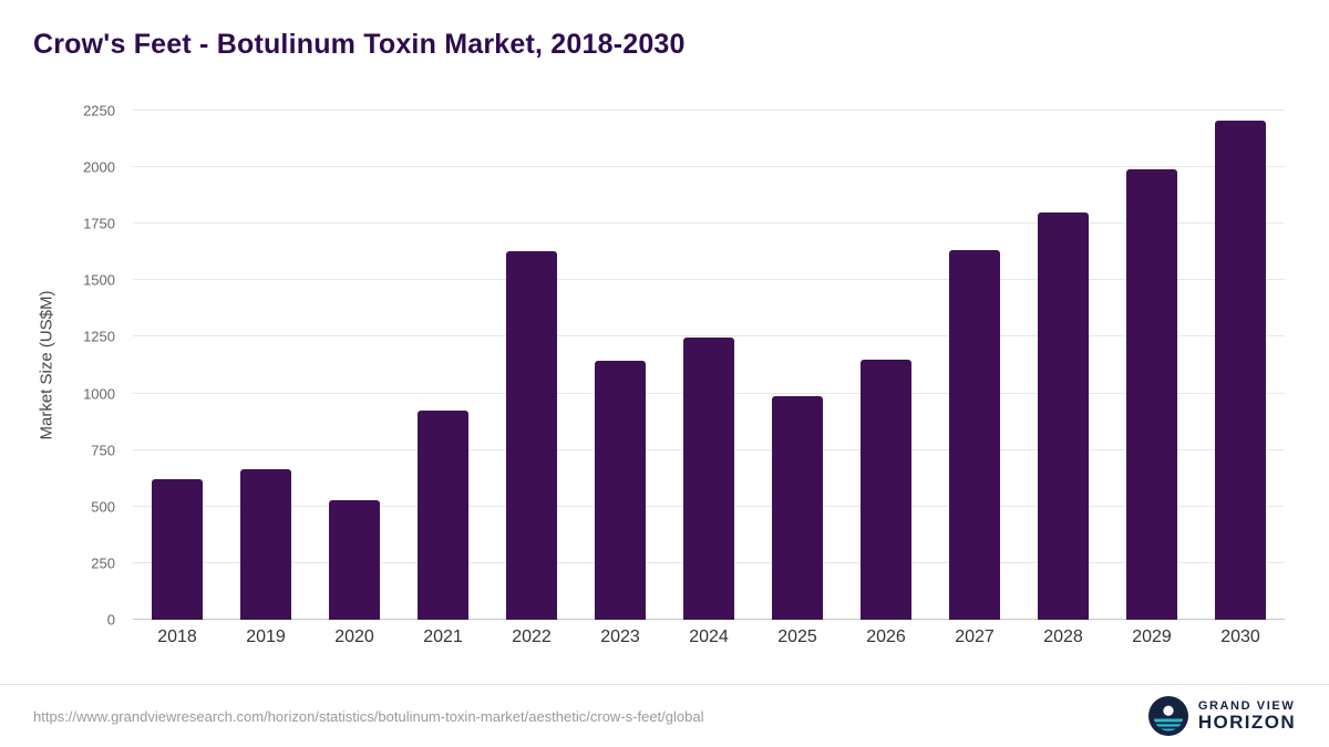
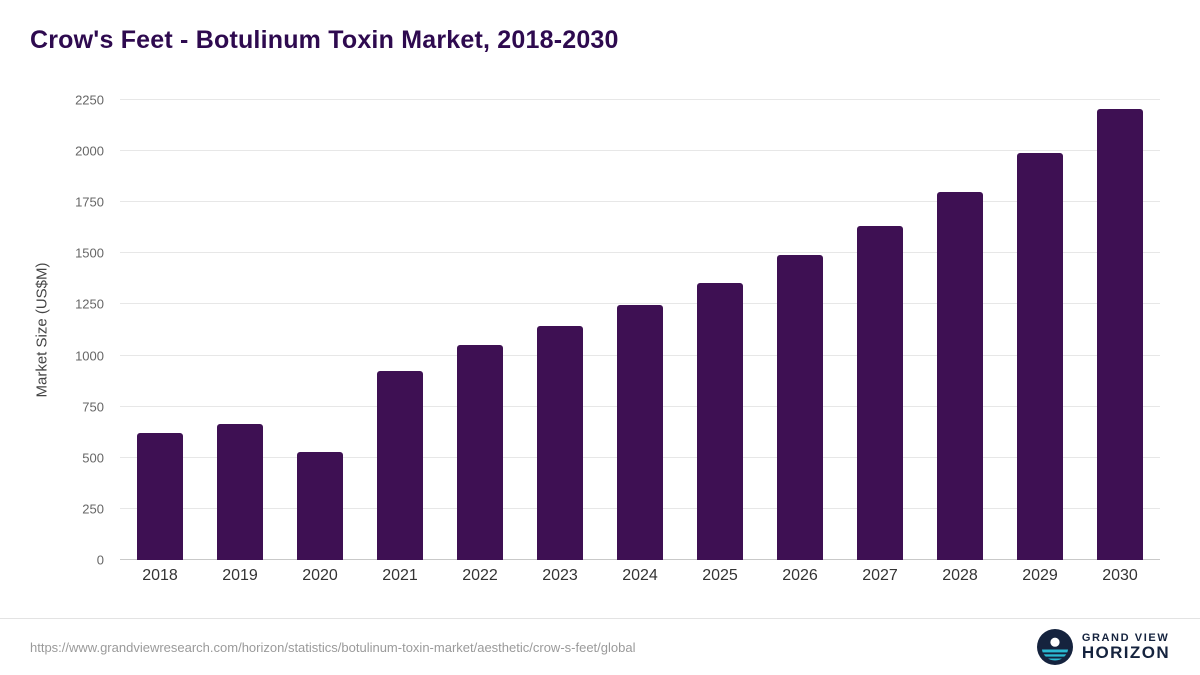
2022: 1630 -> 1050
2025: 990 -> 1360
2026: 1150 -> 1490
